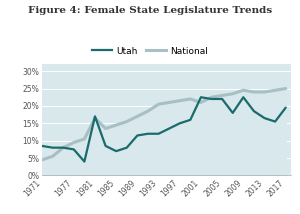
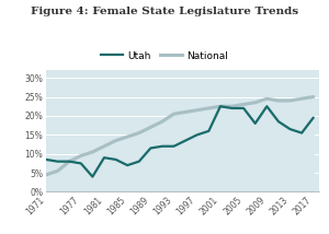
Utah/1981: 17.0% -> 9.0%
National/1981: 16.5% -> 12.0%
National/2001: 21.0% -> 22.5%
